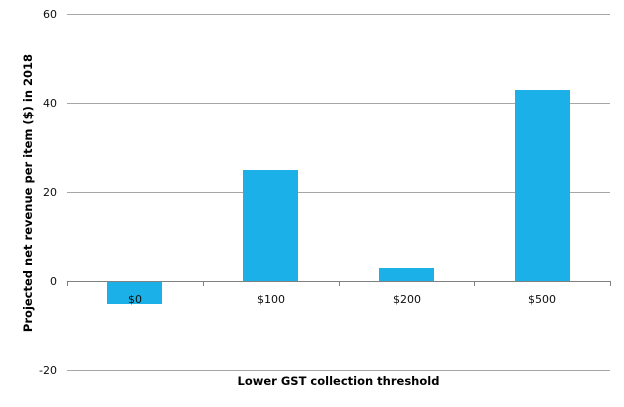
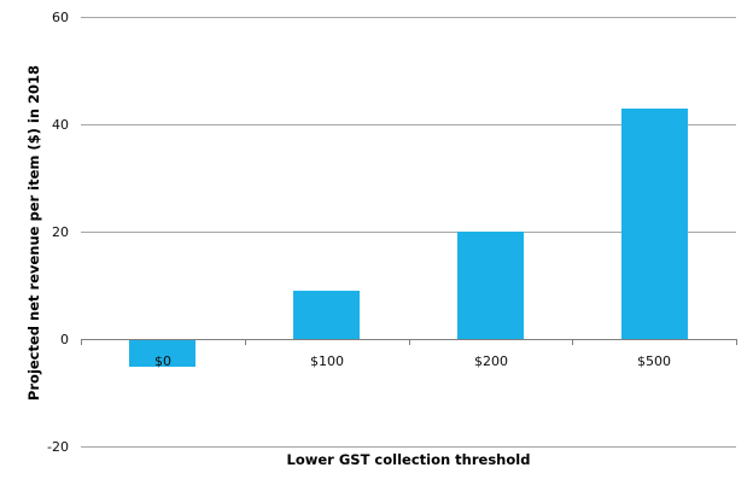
$100: 25 -> 9
$200: 3 -> 20
